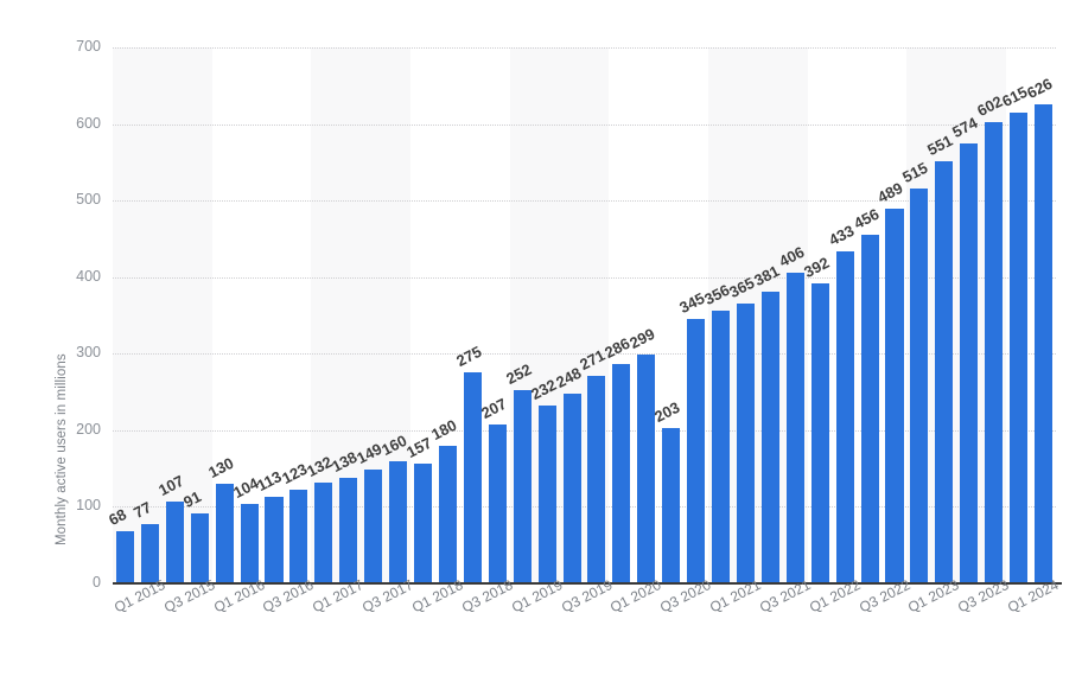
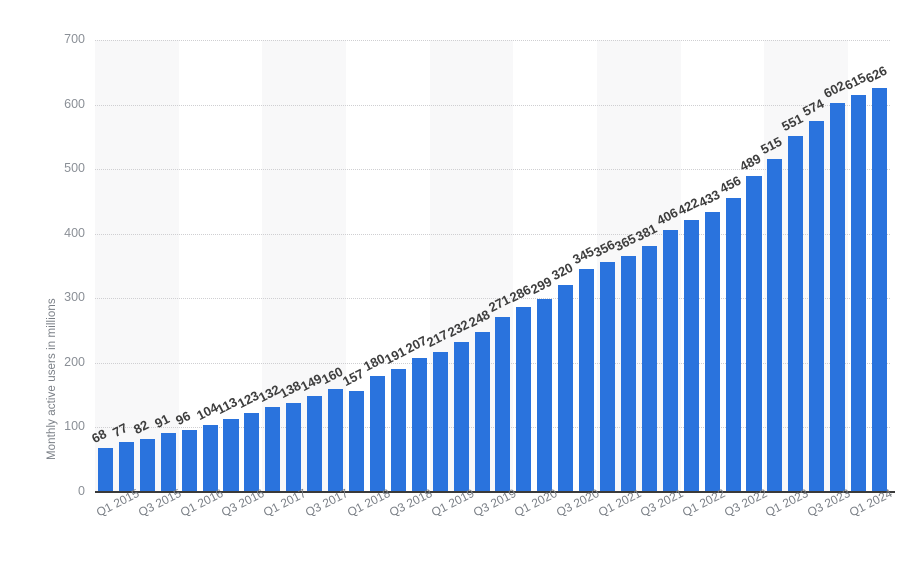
Q3 2015: 107 -> 82
Q1 2016: 130 -> 96
Q3 2018: 275 -> 191
Q1 2019: 252 -> 217
Q3 2020: 203 -> 320
Q1 2022: 392 -> 422
